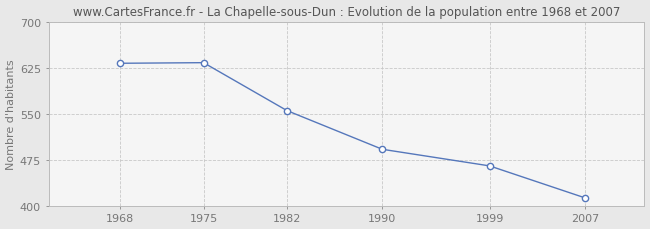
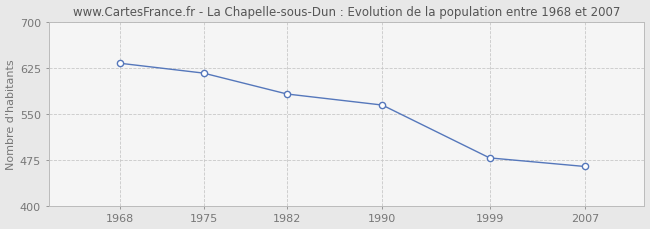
1975: 633 -> 616
1982: 555 -> 582
1990: 492 -> 564
1999: 465 -> 478
2007: 413 -> 464
